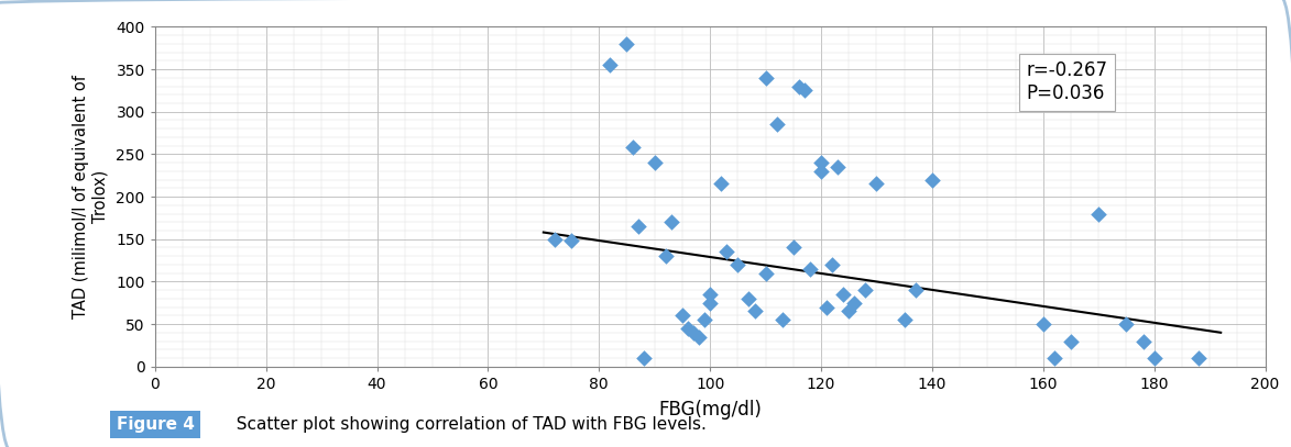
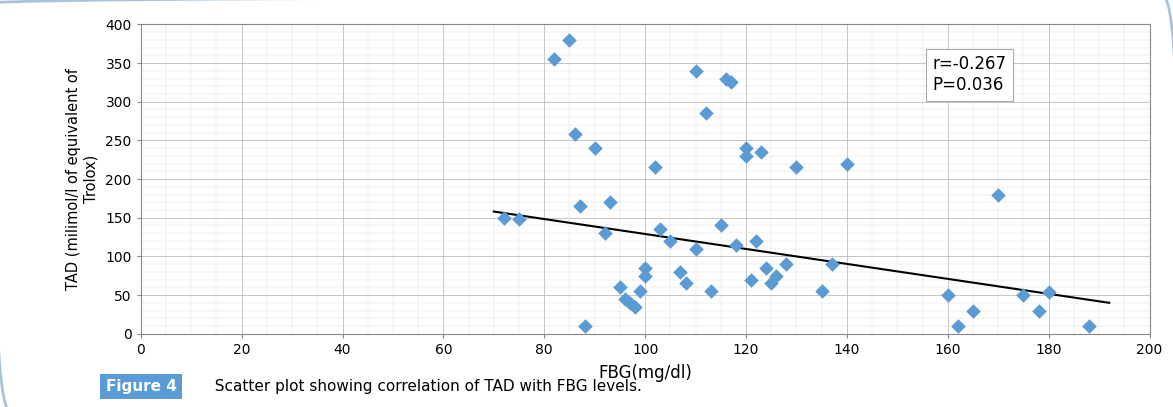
180: 10 -> 54
